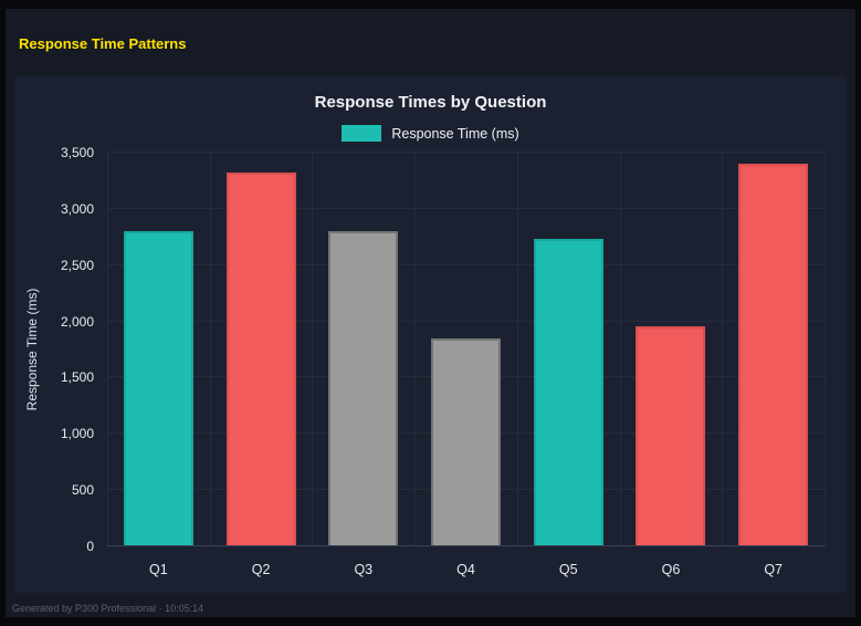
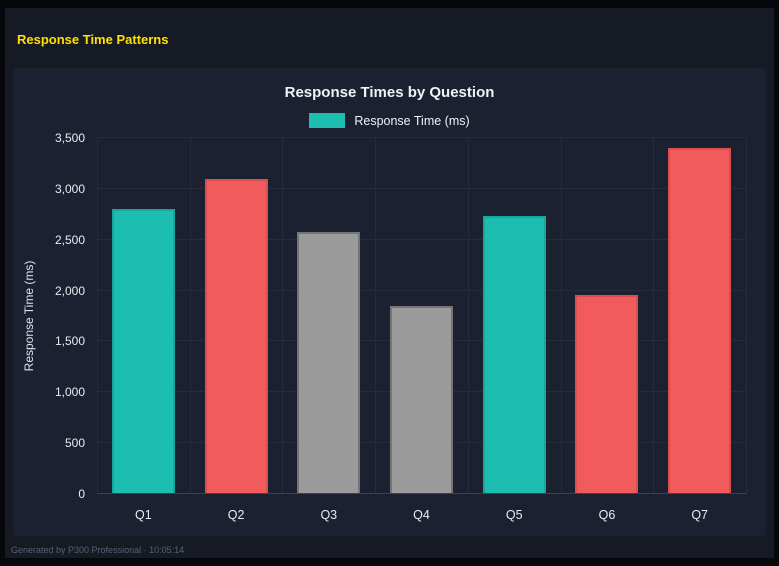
Q2: 3320 -> 3100
Q3: 2800 -> 2580
